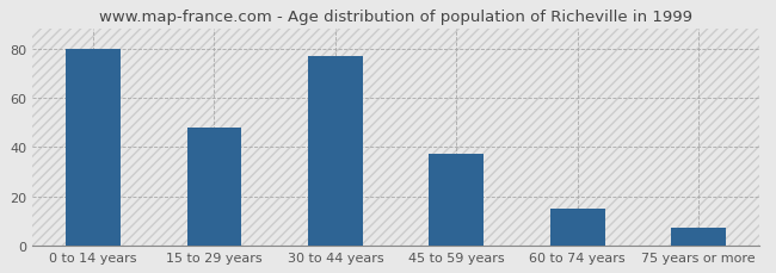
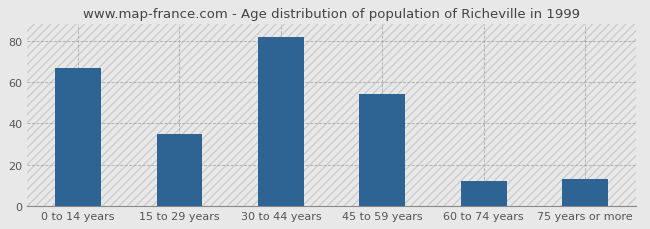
0 to 14 years: 80 -> 67
15 to 29 years: 48 -> 35
30 to 44 years: 77 -> 82
45 to 59 years: 37 -> 54
60 to 74 years: 15 -> 12
75 years or more: 7 -> 13
